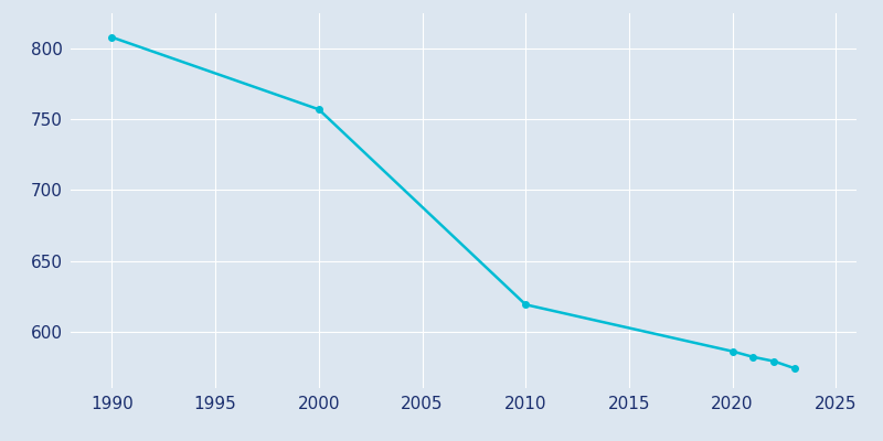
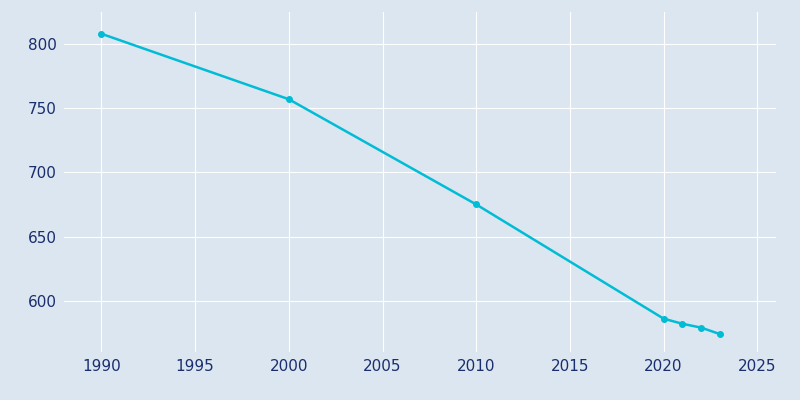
2010: 619 -> 675
